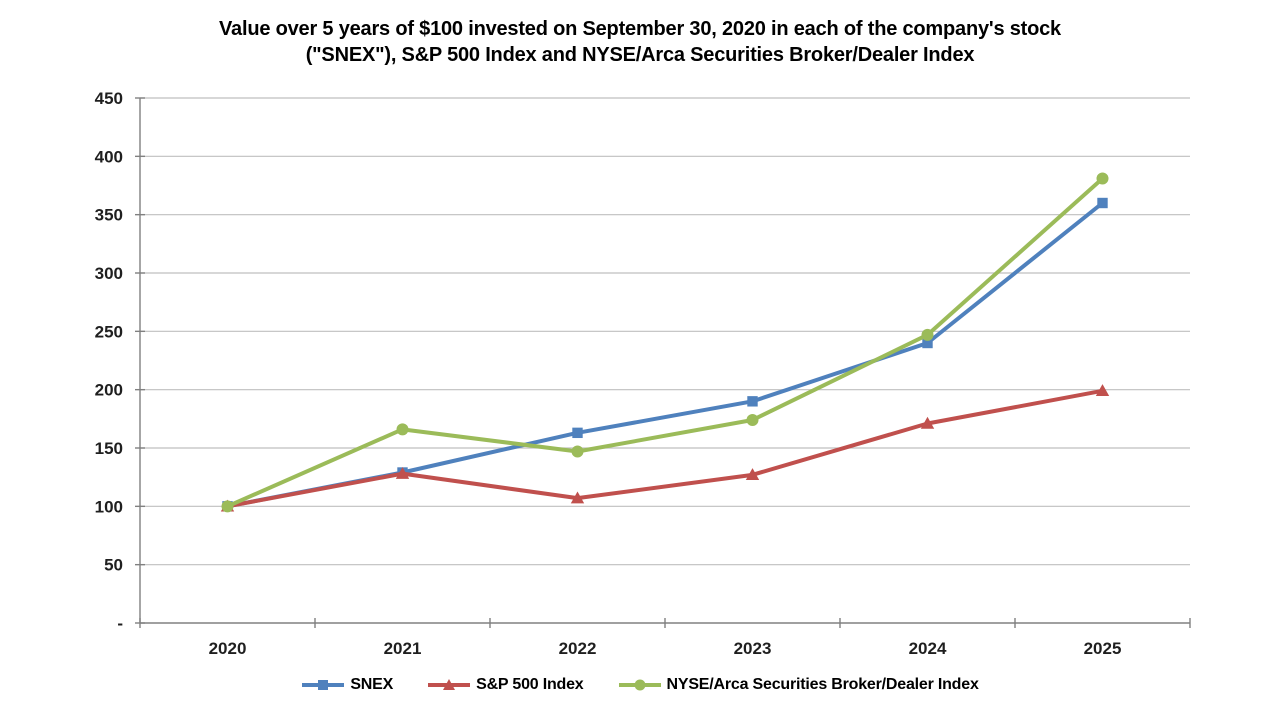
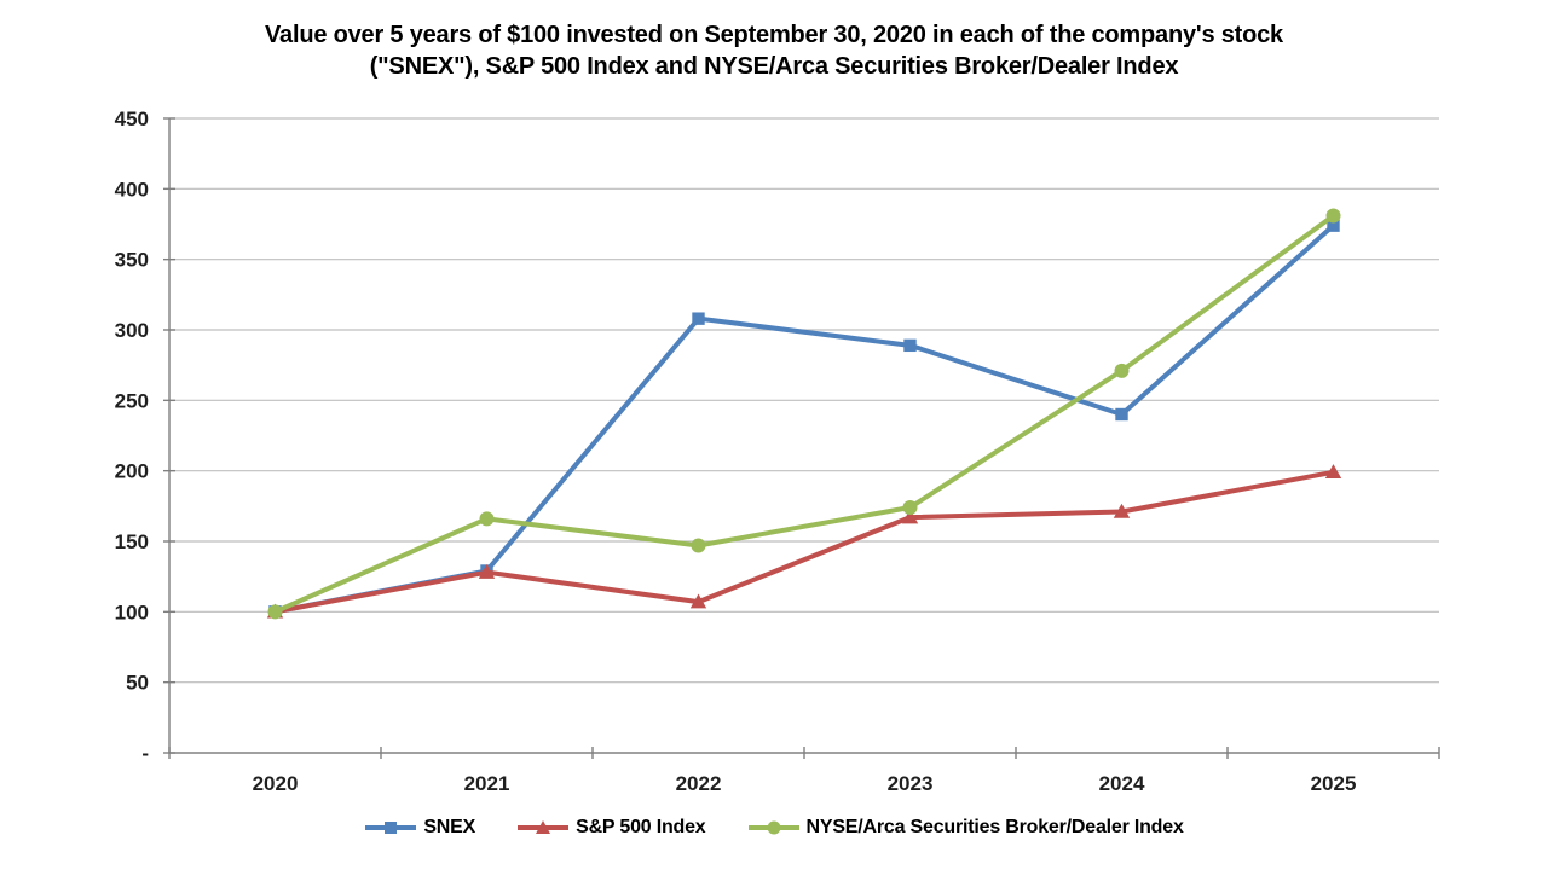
SNEX/2022: 163 -> 308
SNEX/2023: 190 -> 289
S&P 500 Index/2023: 127 -> 167
NYSE/Arca Securities Broker/Dealer Index/2024: 247 -> 271
SNEX/2025: 360 -> 374
